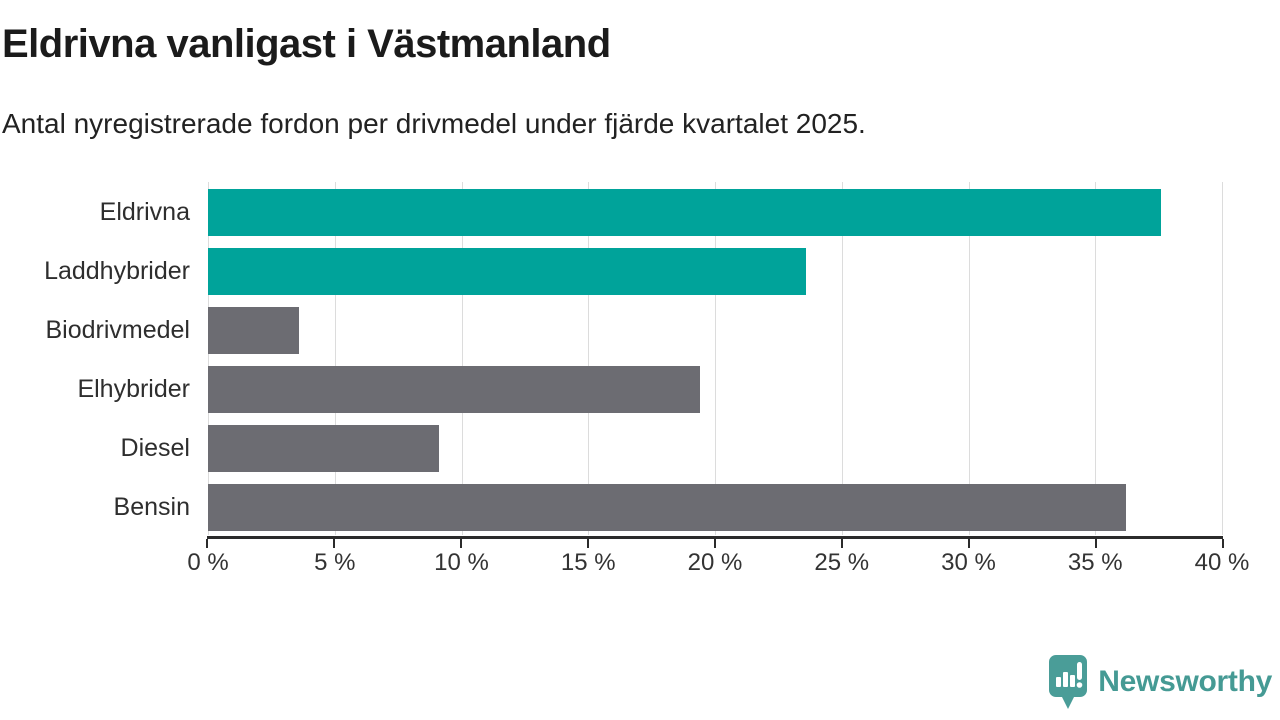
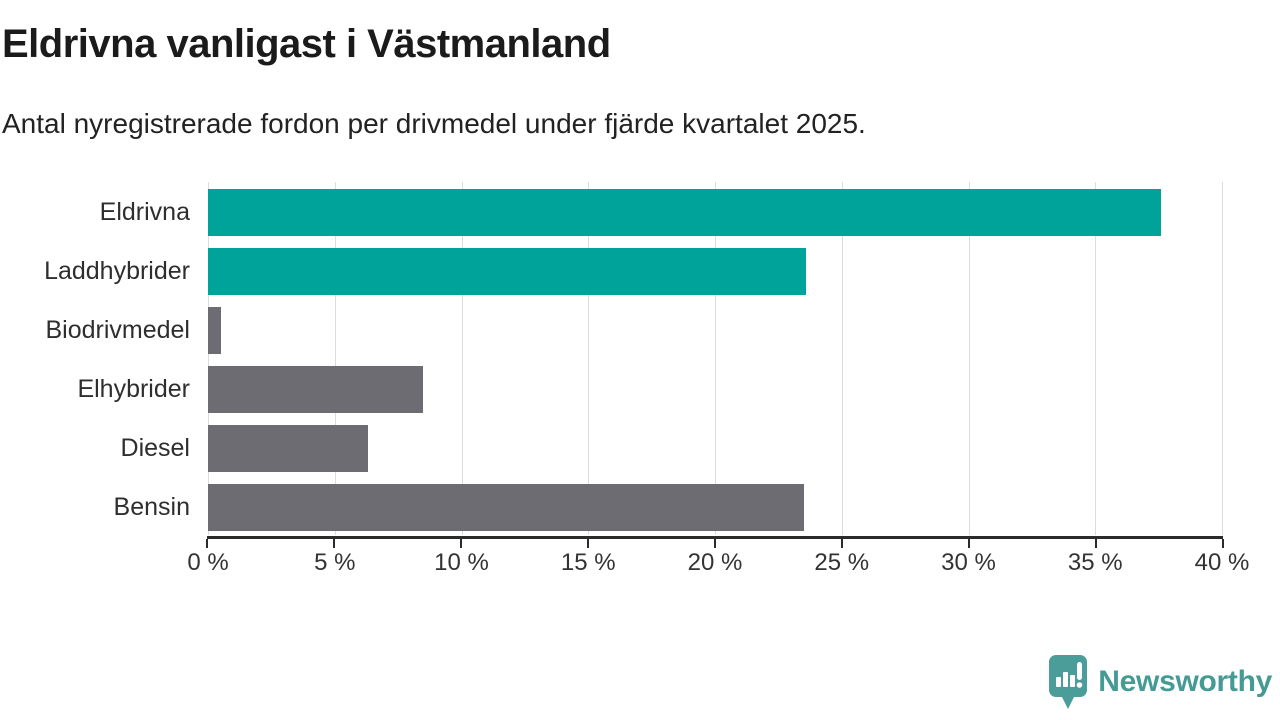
Biodrivmedel: 3.6% -> 0.5%
Elhybrider: 19.4% -> 8.5%
Diesel: 9.1% -> 6.3%
Bensin: 36.2% -> 23.5%
